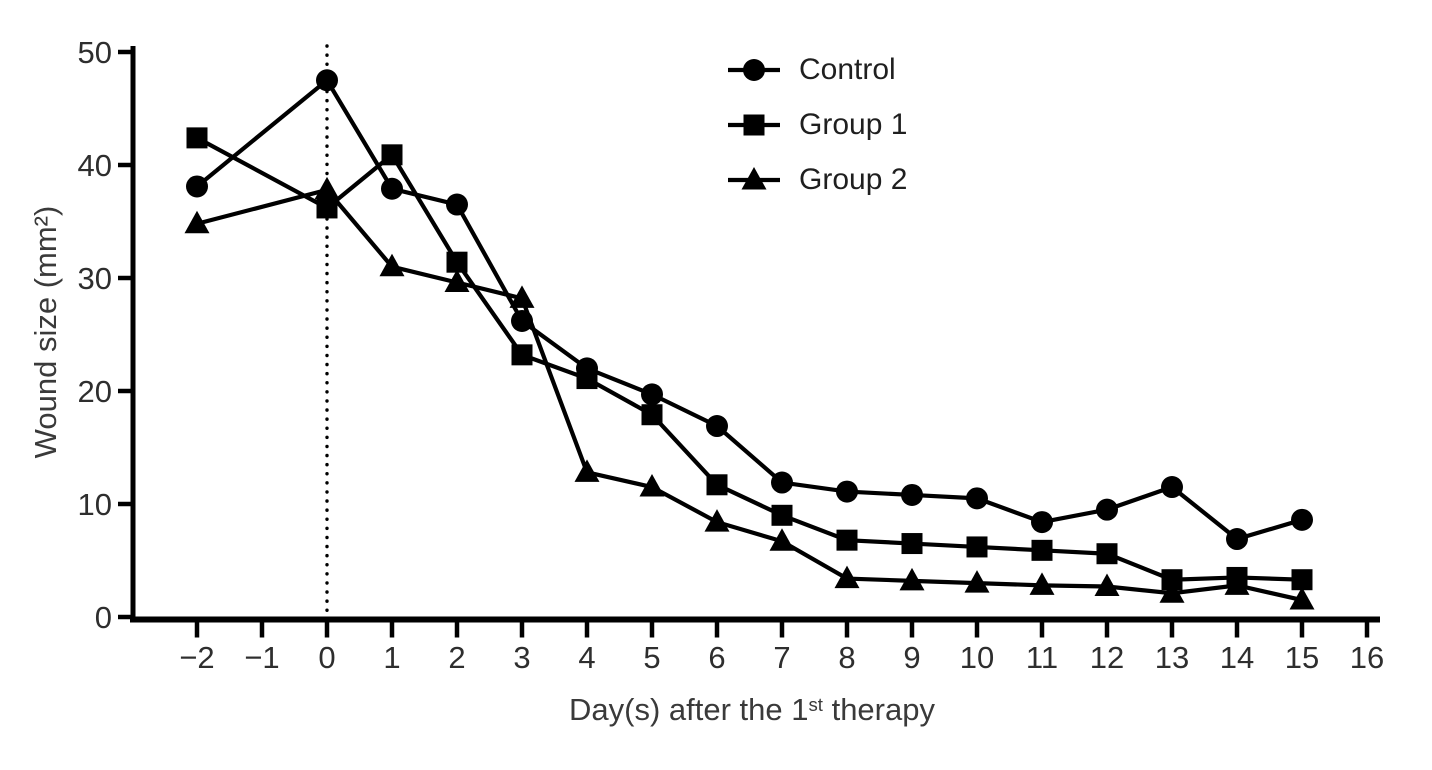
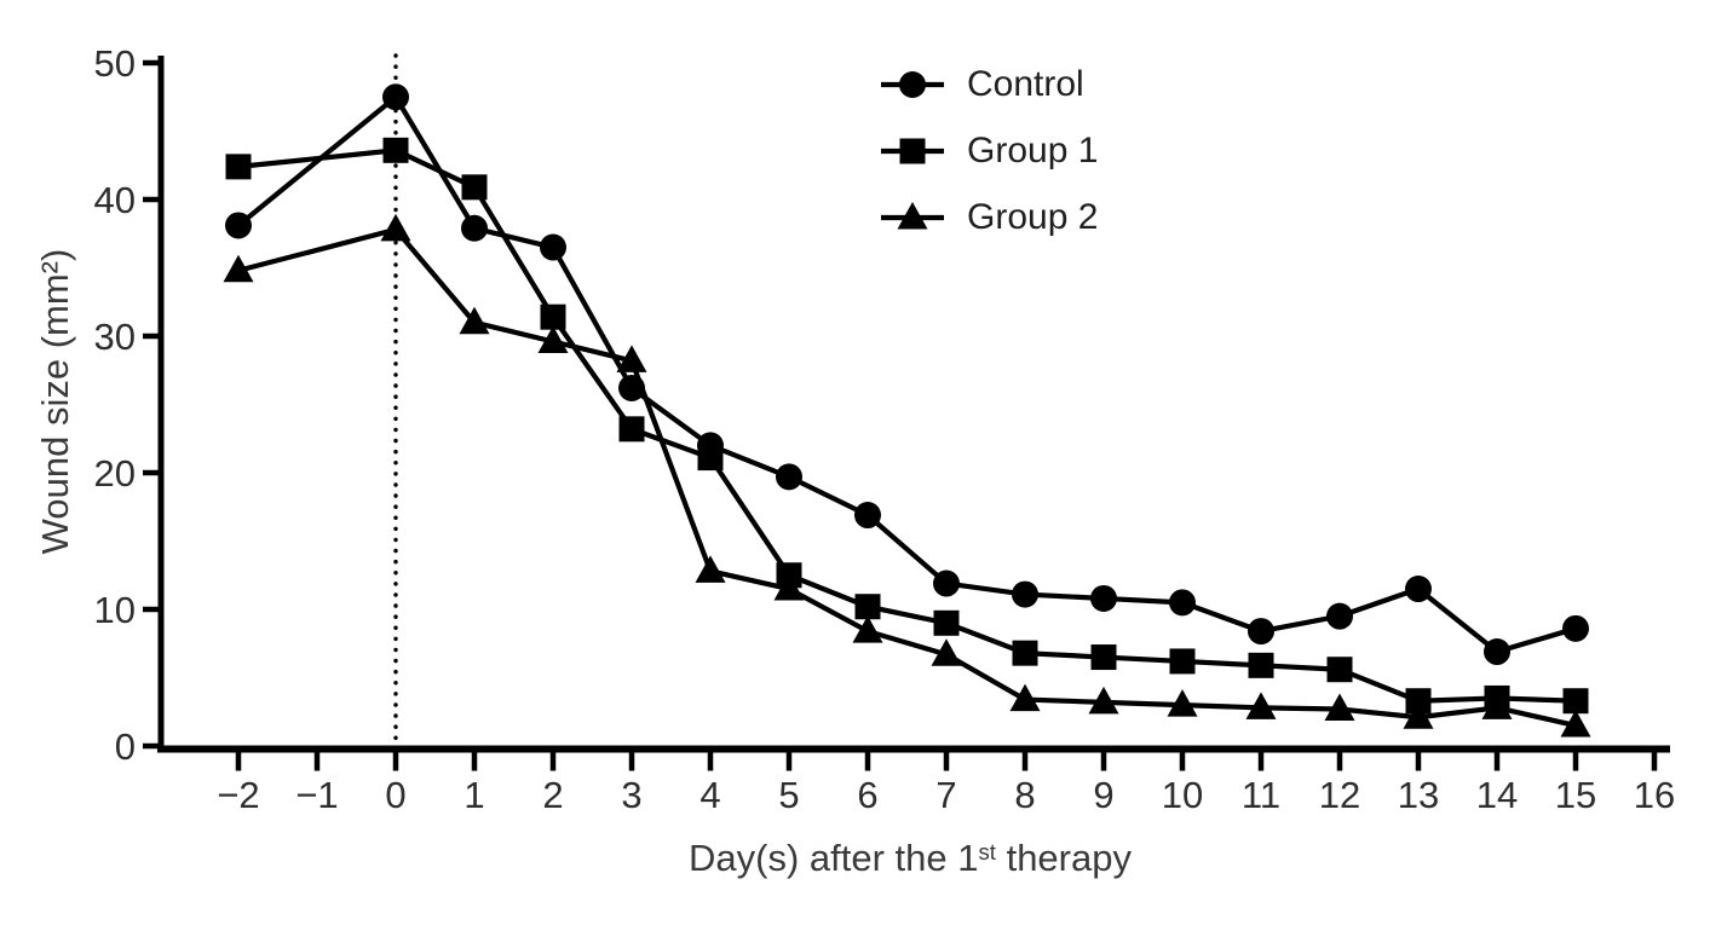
Group 1/0: 36.2 -> 43.6
Group 1/5: 17.9 -> 12.5
Group 1/6: 11.7 -> 10.2
